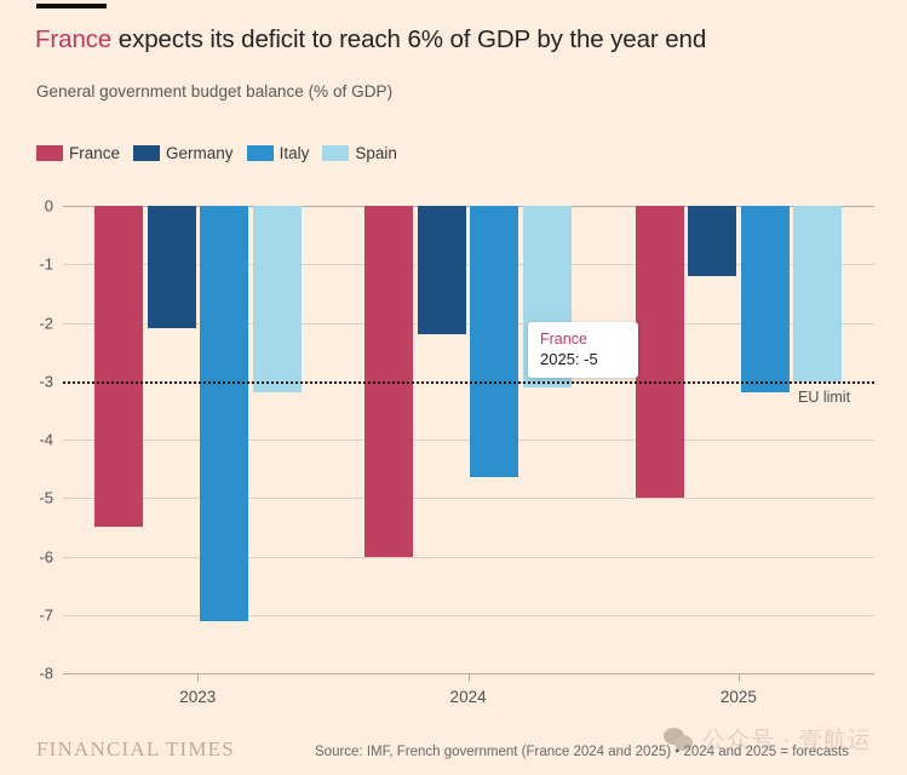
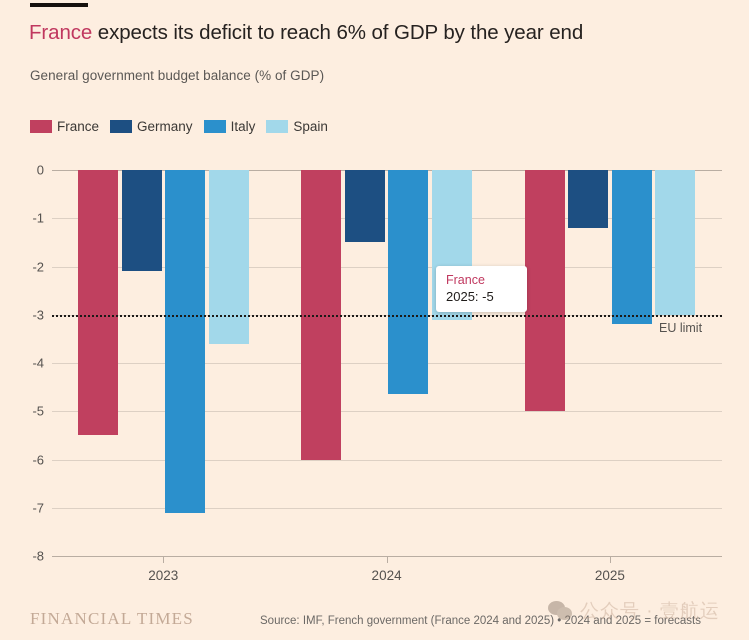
Spain/2023: -3.2 -> -3.6
Germany/2024: -2.2 -> -1.5
